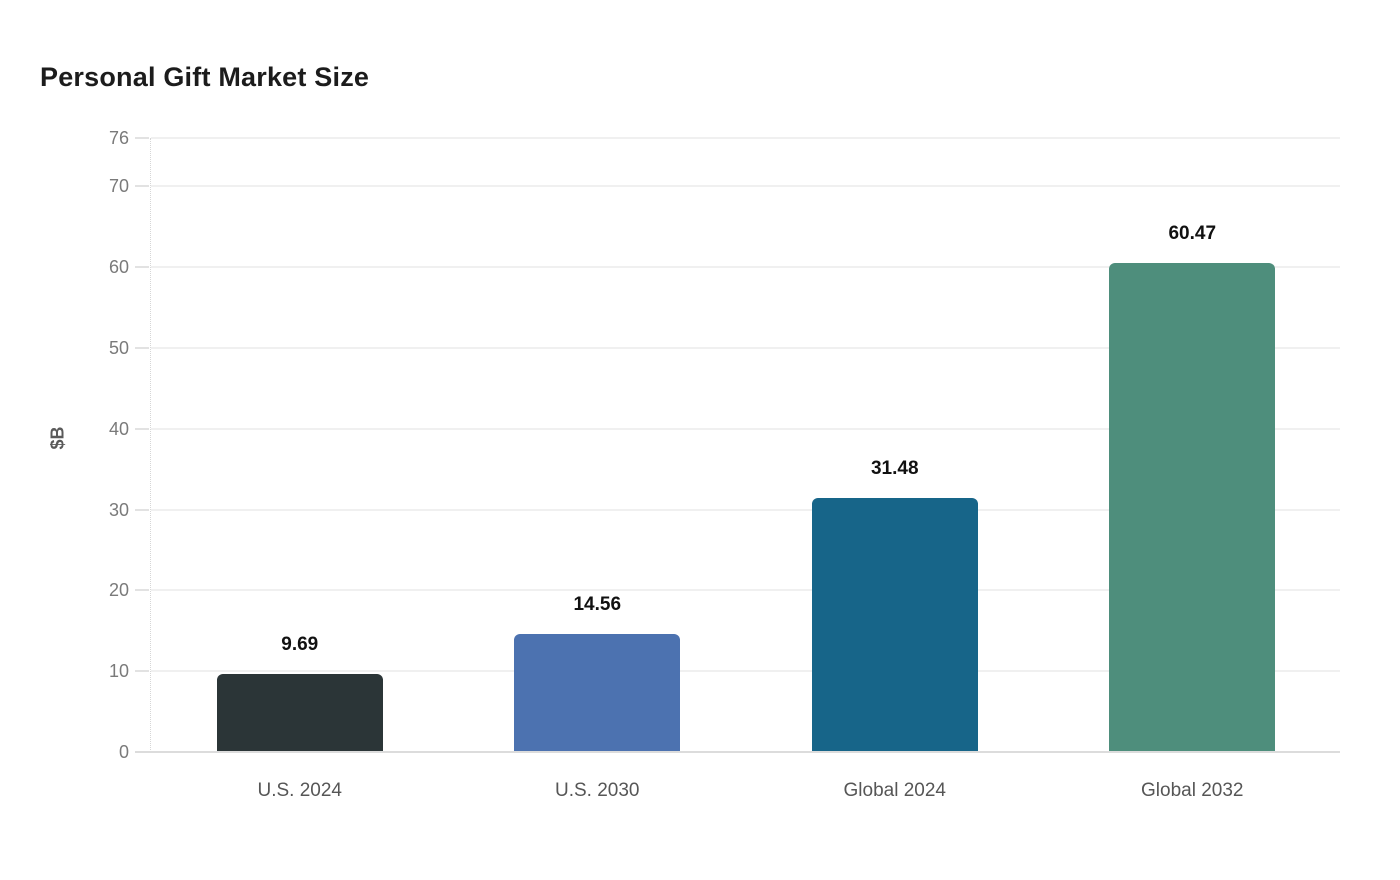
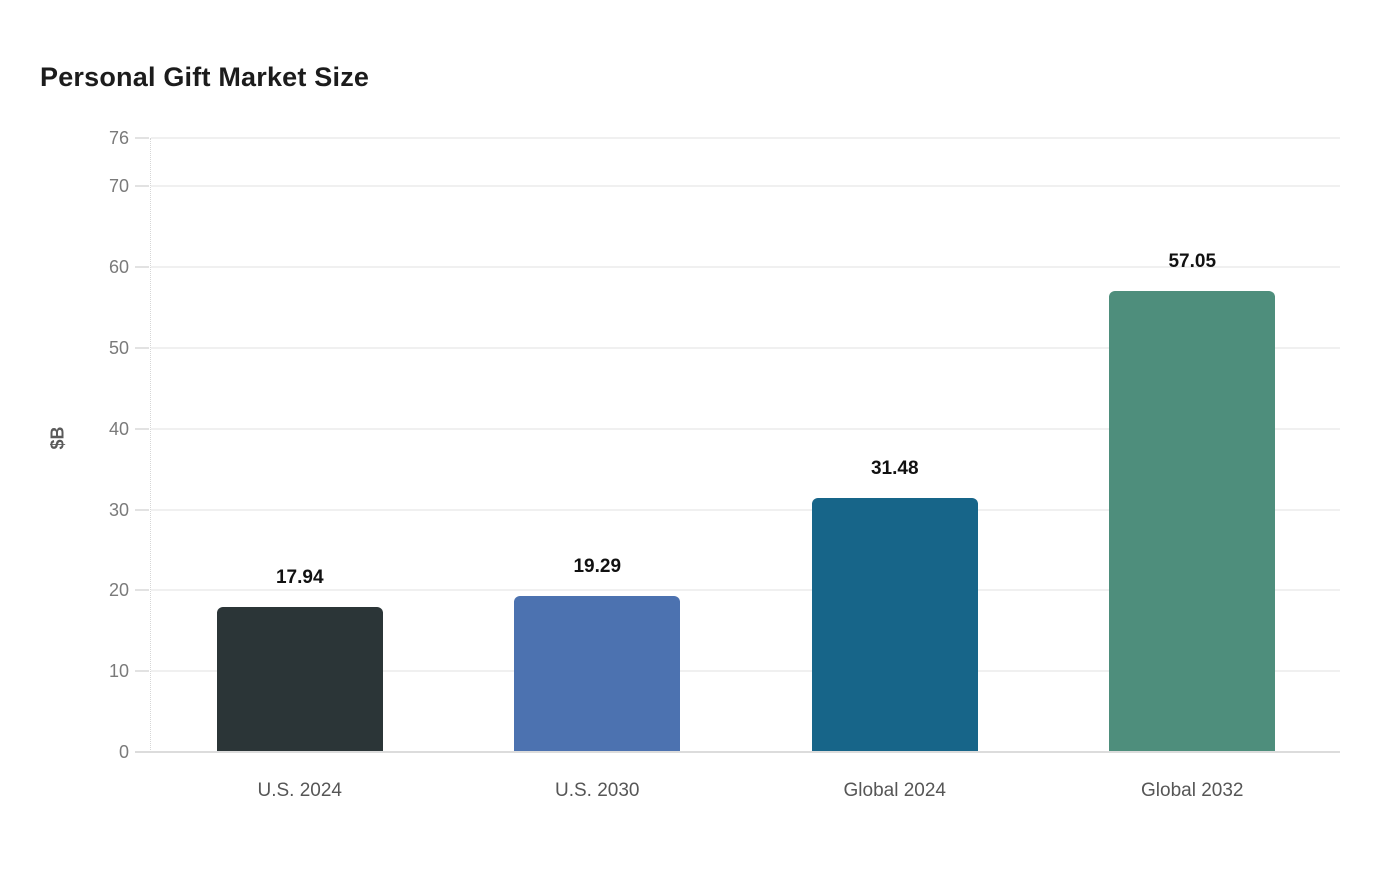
U.S. 2024: 9.69 -> 17.94
U.S. 2030: 14.56 -> 19.29
Global 2032: 60.47 -> 57.05
